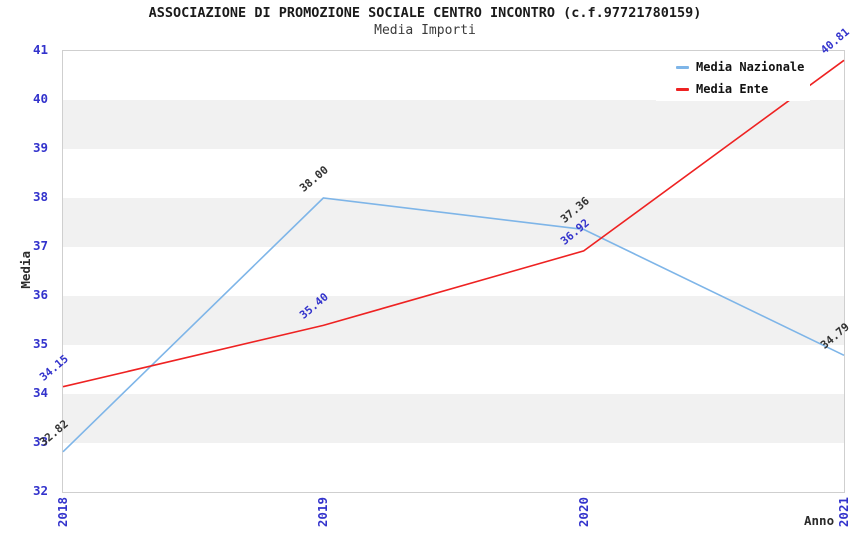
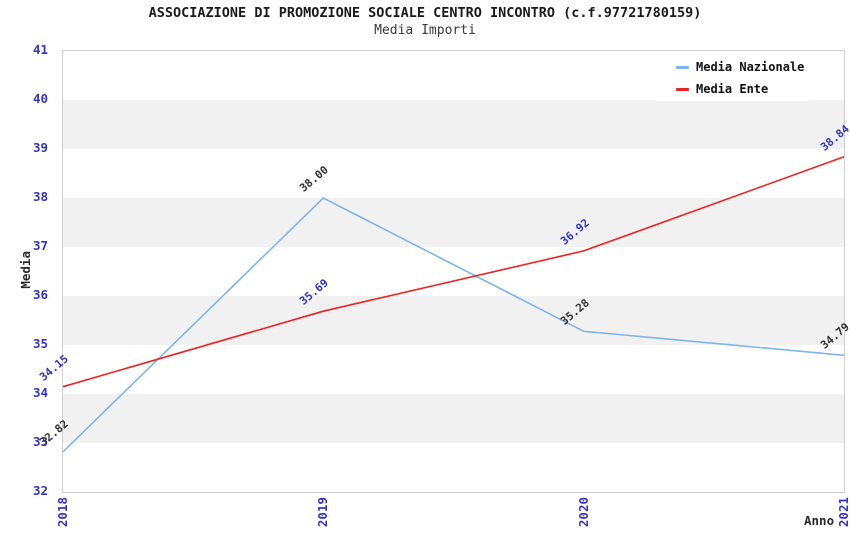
Media Ente/2019: 35.40 -> 35.69
Media Nazionale/2020: 37.36 -> 35.28
Media Ente/2021: 40.81 -> 38.84
